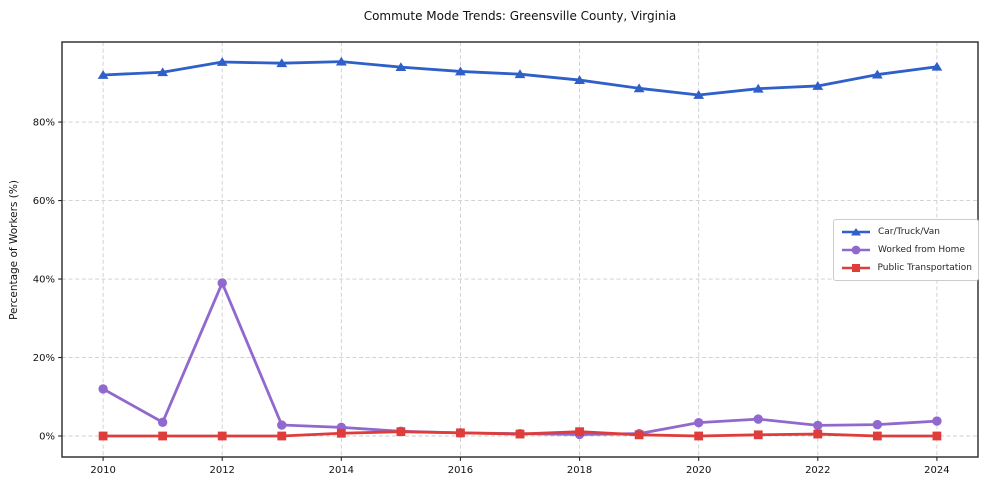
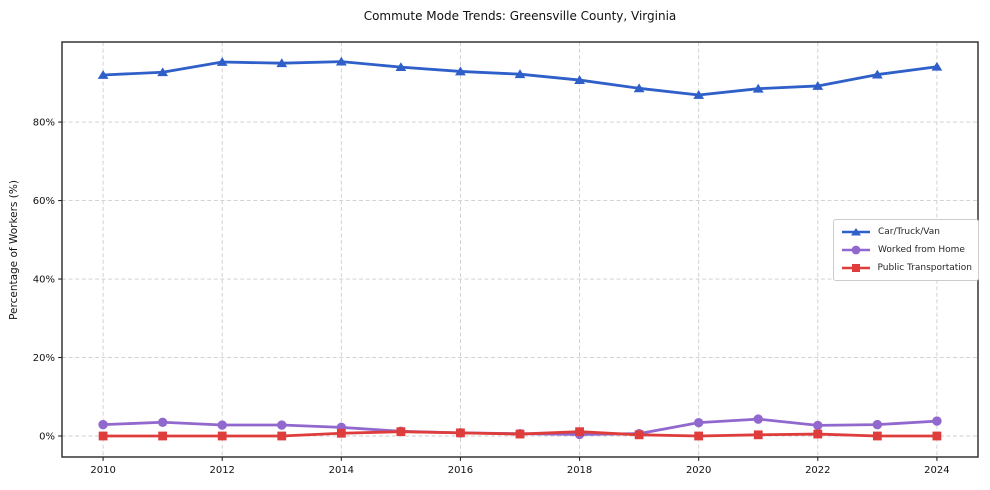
Worked from Home/2010: 12% -> 3%
Worked from Home/2012: 39% -> 3%
